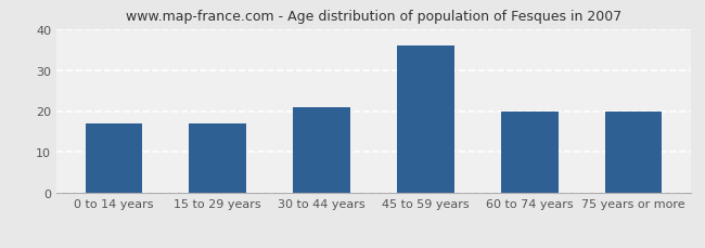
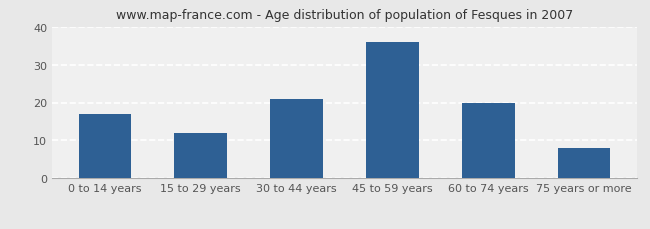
15 to 29 years: 17 -> 12
75 years or more: 20 -> 8
